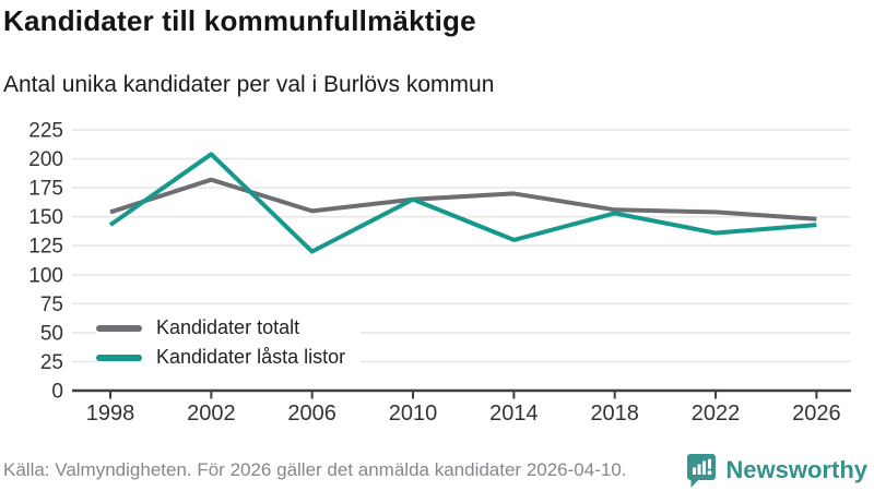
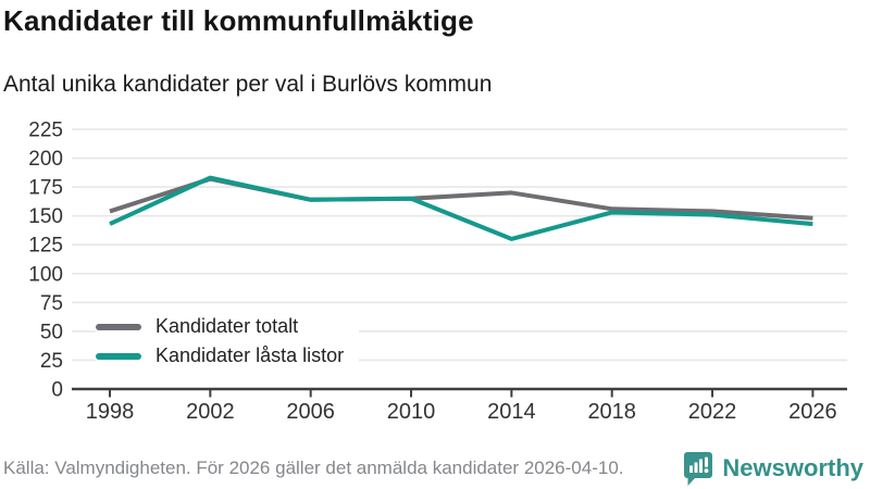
Kandidater låsta listor/2002: 204 -> 183
Kandidater totalt/2006: 155 -> 164
Kandidater låsta listor/2006: 120 -> 164
Kandidater låsta listor/2022: 136 -> 151
